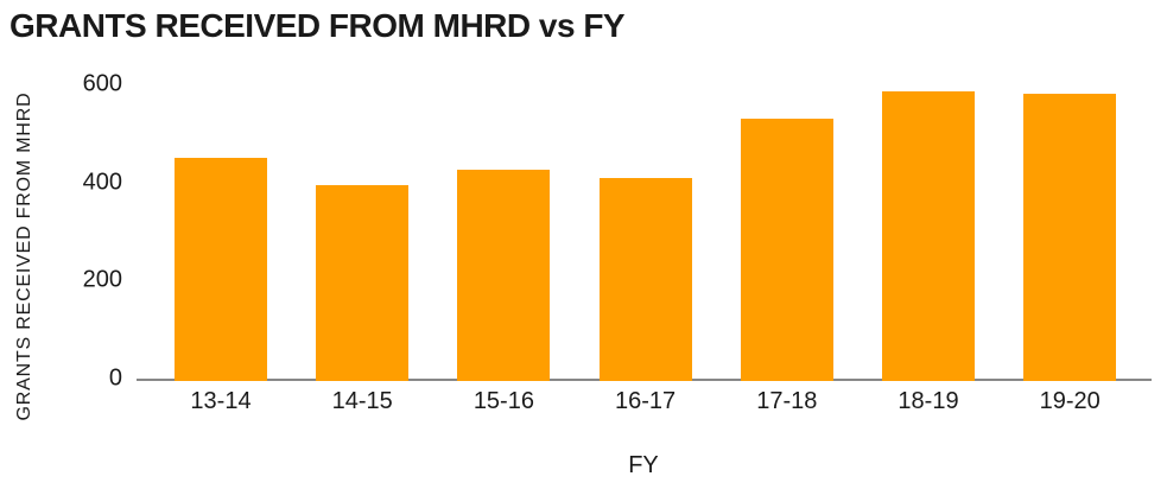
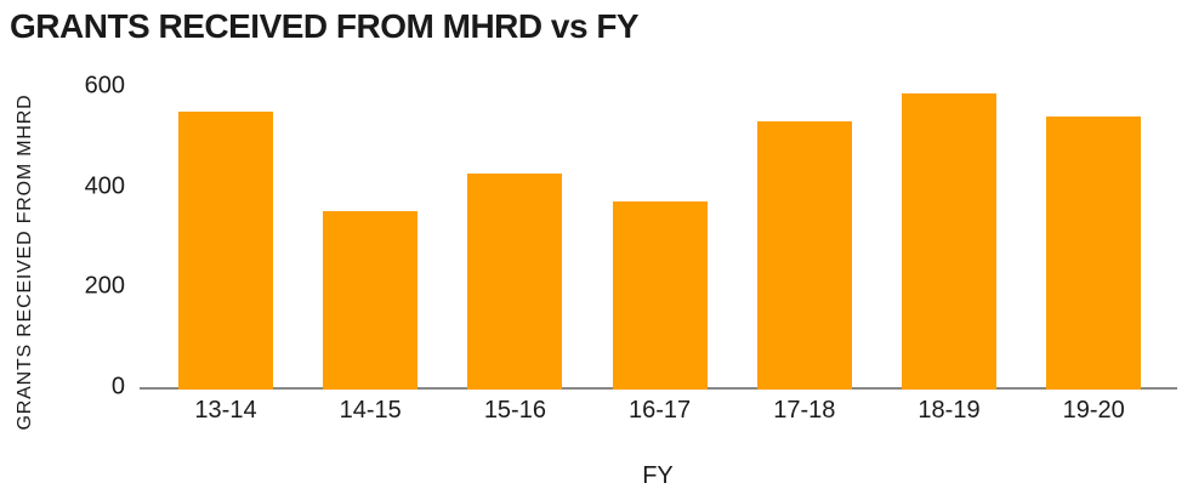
13-14: 450 -> 550
14-15: 400 -> 350
16-17: 410 -> 370
19-20: 580 -> 540
